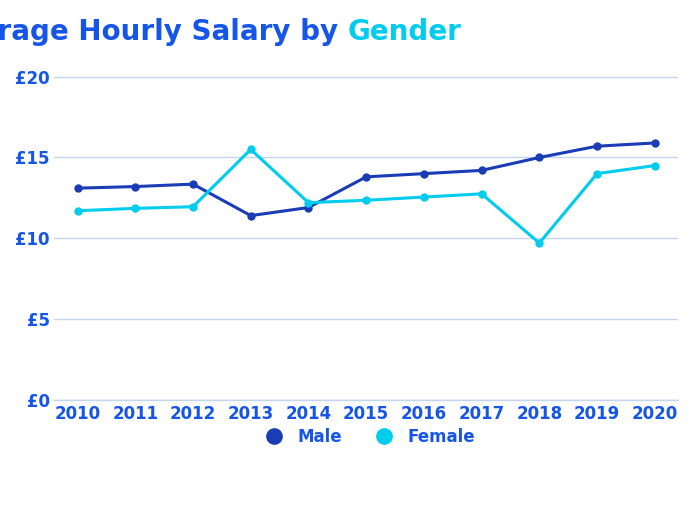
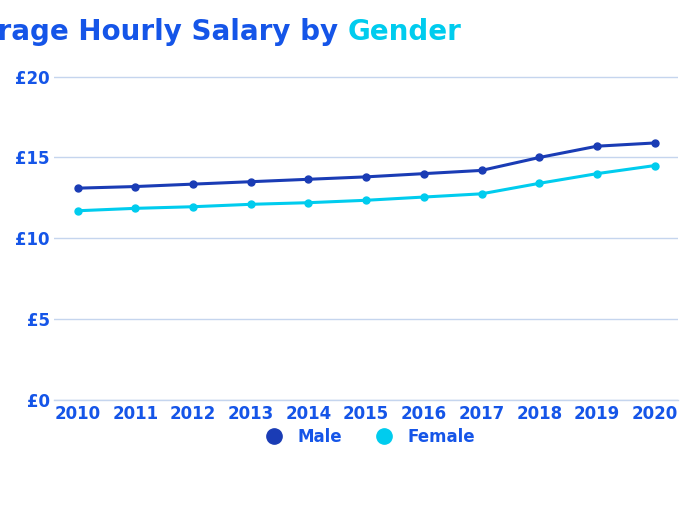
Male/2013: £11.4 -> £13.5
Female/2013: £15.5 -> £12.1
Male/2014: £11.9 -> £13.7
Female/2018: £9.7 -> £13.4
